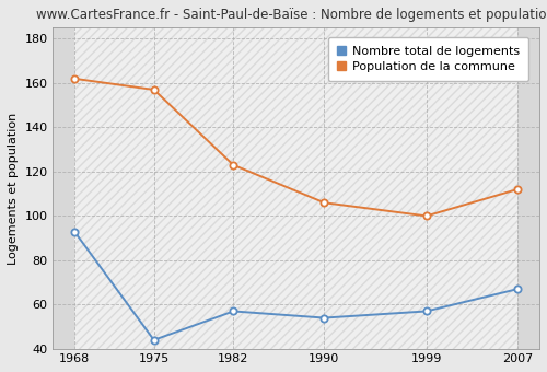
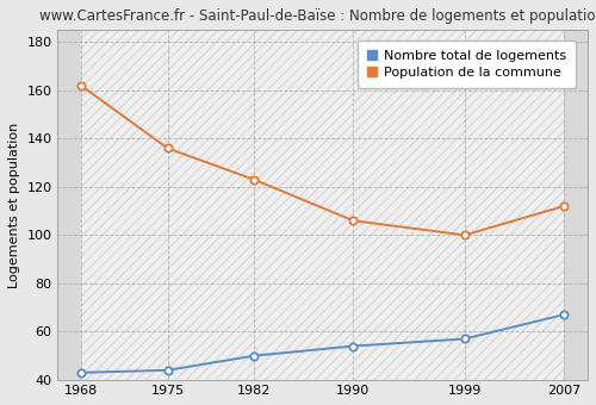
Nombre total de logements/1968: 93 -> 43
Population de la commune/1975: 157 -> 136
Nombre total de logements/1982: 57 -> 50
